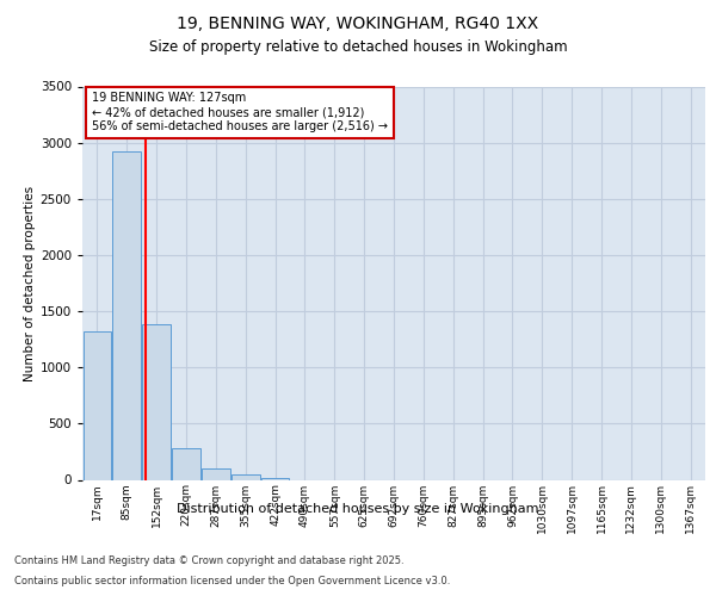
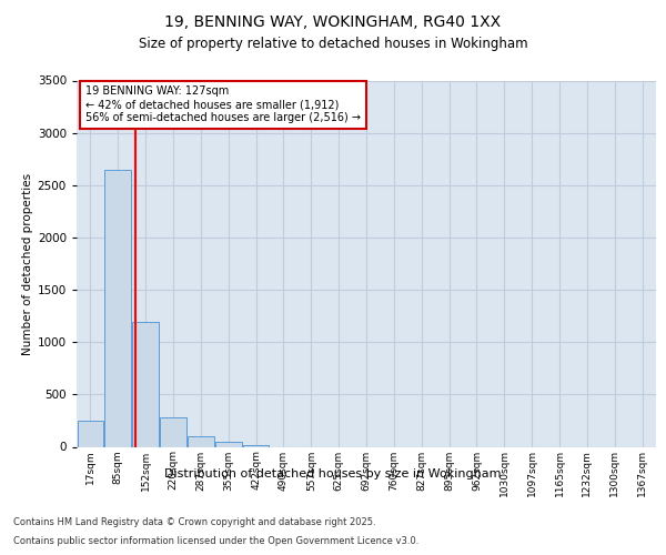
17sqm: 1320 -> 250
85sqm: 2920 -> 2650
152sqm: 1380 -> 1190
